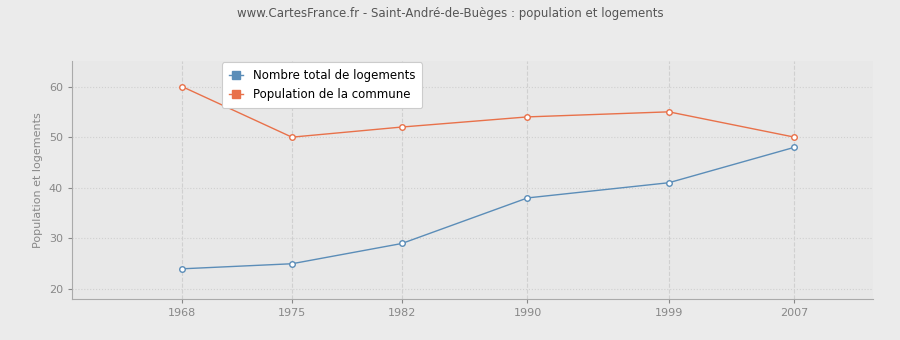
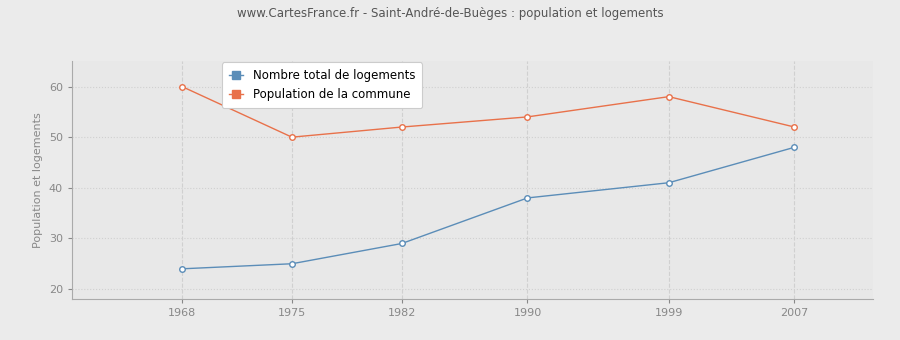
Population de la commune/1999: 55 -> 58
Population de la commune/2007: 50 -> 52
